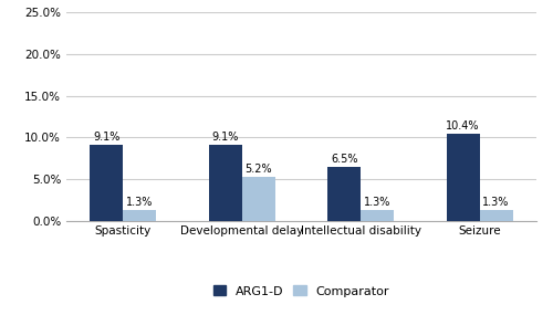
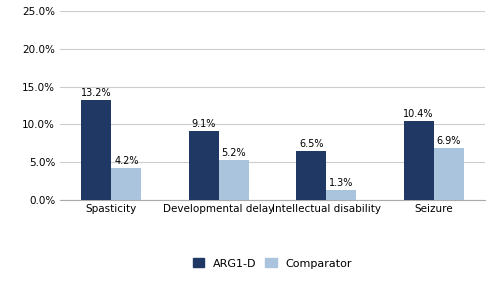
ARG1-D/Spasticity: 9.1% -> 13.2%
Comparator/Spasticity: 1.3% -> 4.2%
Comparator/Seizure: 1.3% -> 6.9%
